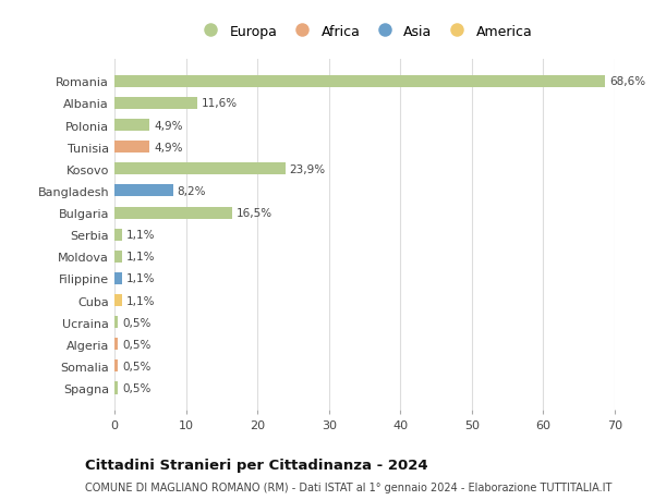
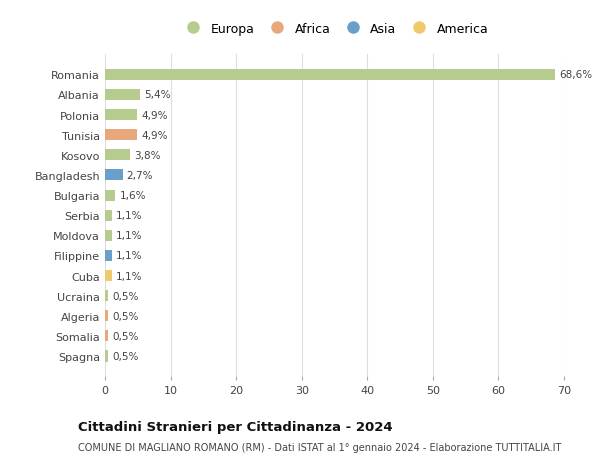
Albania: 11,6% -> 5,4%
Kosovo: 23,9% -> 3,8%
Bangladesh: 8,2% -> 2,7%
Bulgaria: 16,5% -> 1,6%
